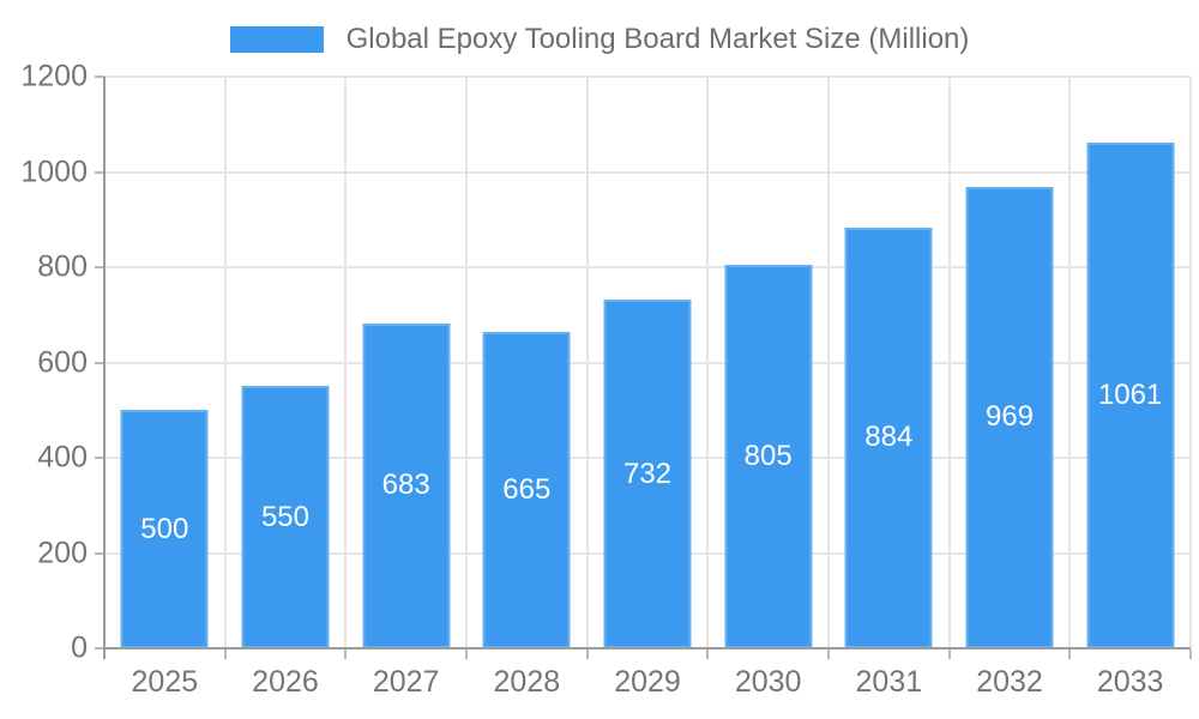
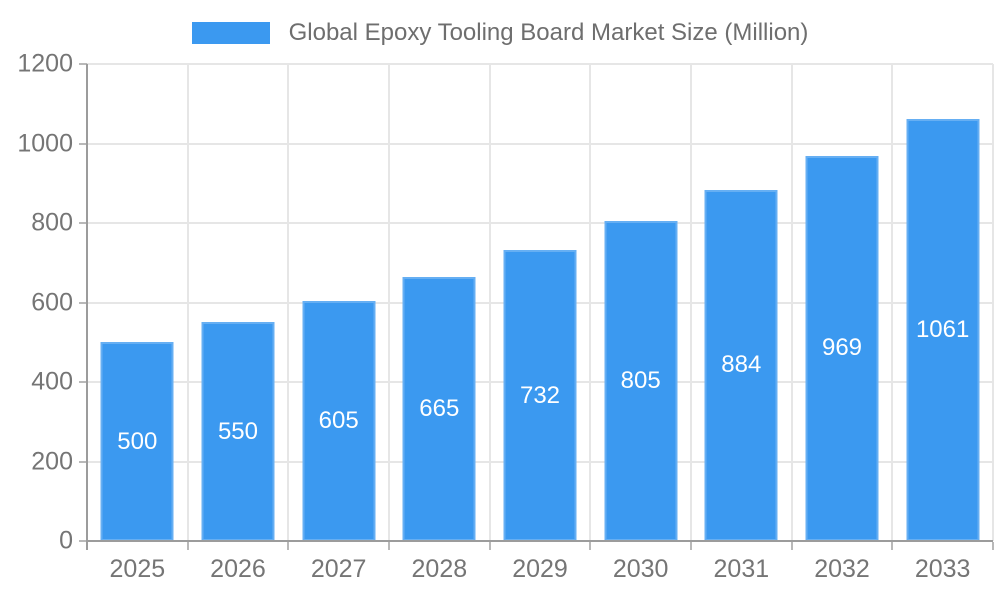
2027: 683 -> 605
